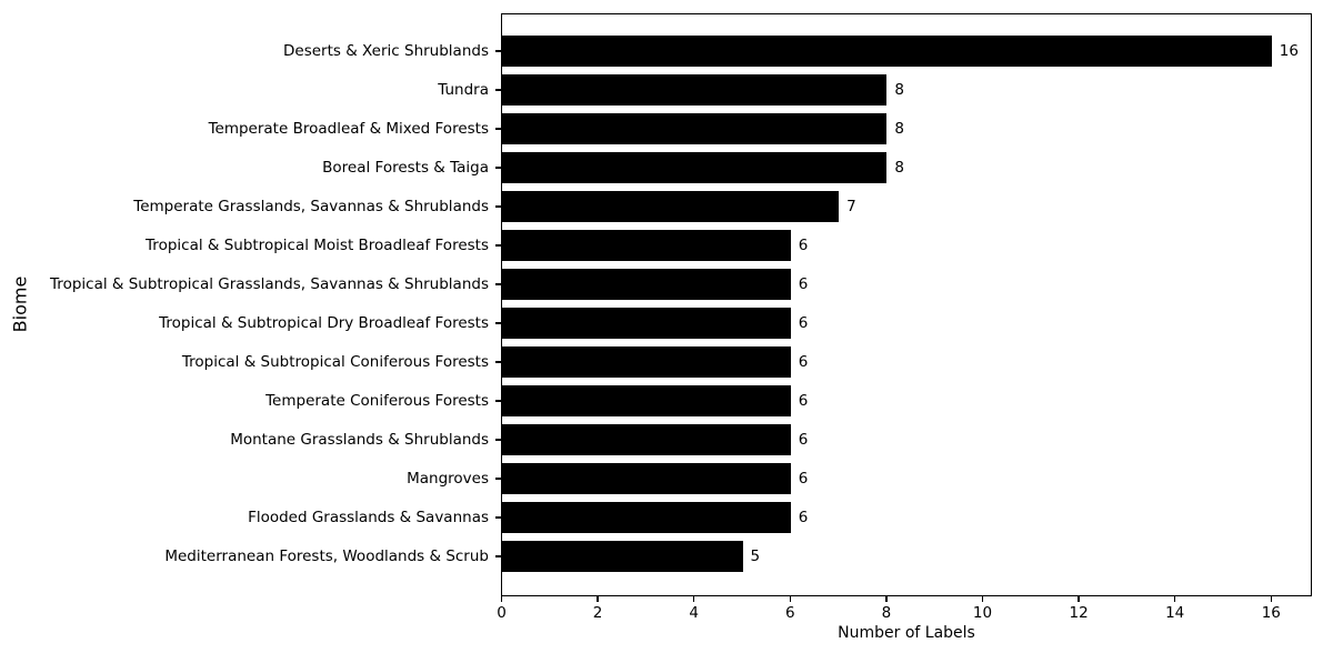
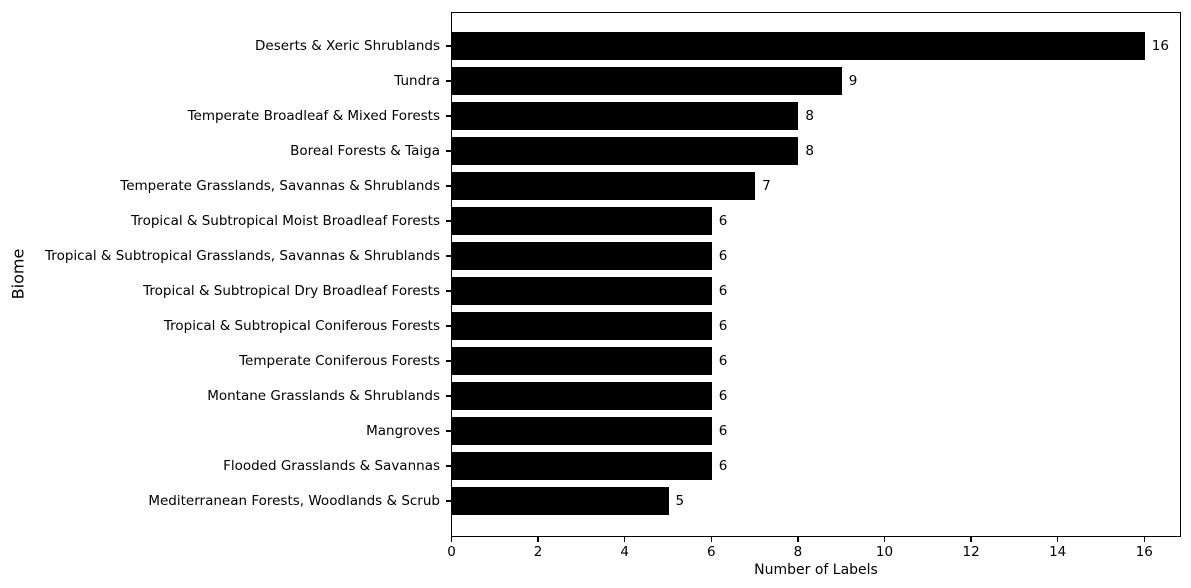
Tundra: 8 -> 9
